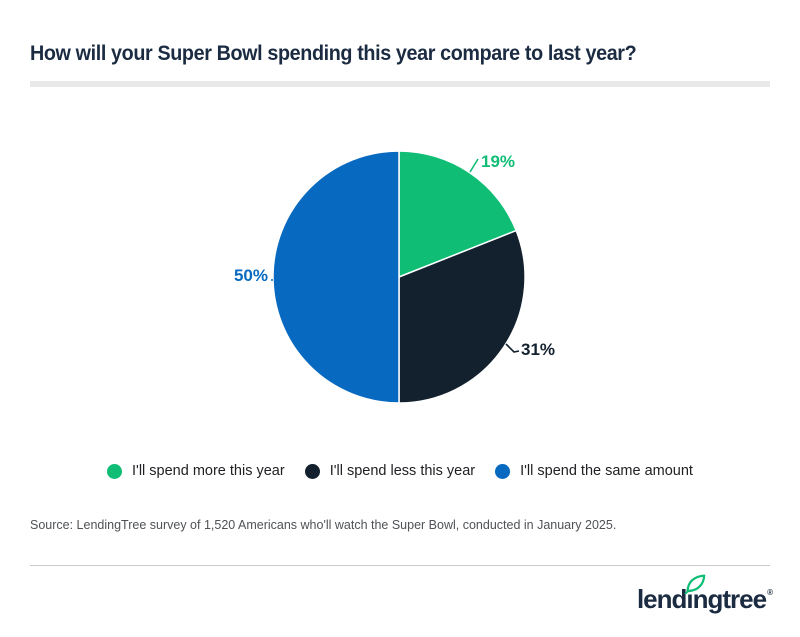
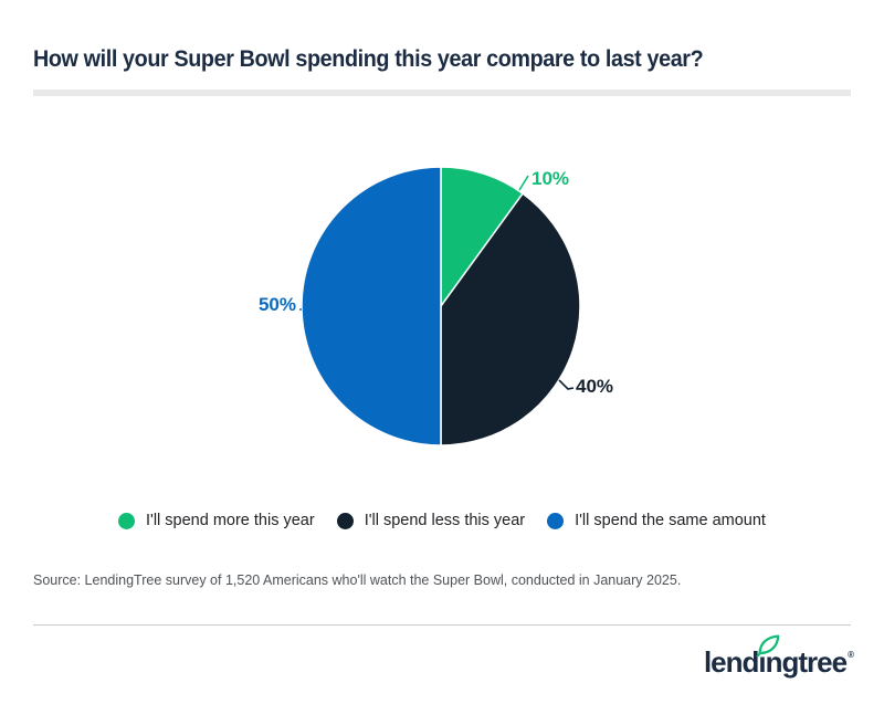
I'll spend more this year: 19% -> 10%
I'll spend less this year: 31% -> 40%
